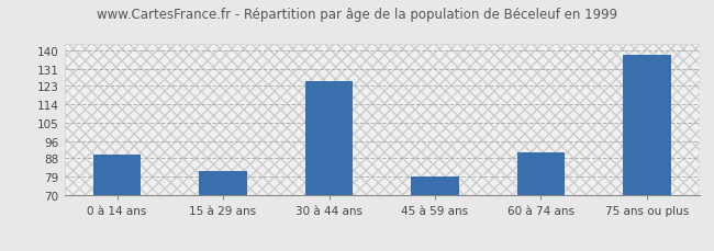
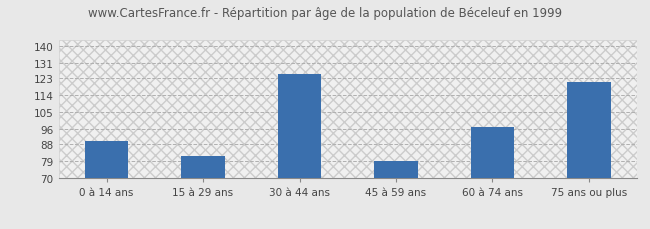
60 à 74 ans: 91 -> 97
75 ans ou plus: 138 -> 121
